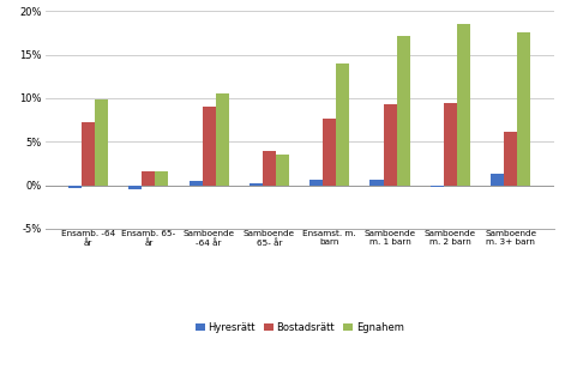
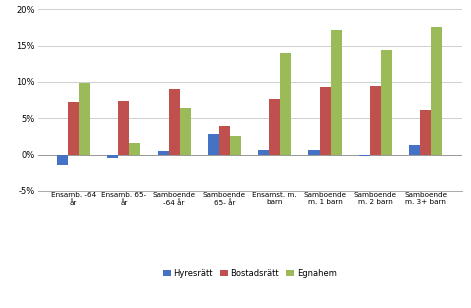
Hyresrätt/Ensamb. -64 år: -0.3% -> -1.4%
Bostadsrätt/Ensamb. 65- år: 1.6% -> 7.4%
Egnahem/Samboende -64 år: 10.5% -> 6.4%
Hyresrätt/Samboende 65- år: 0.2% -> 2.8%
Egnahem/Samboende 65- år: 3.5% -> 2.6%
Egnahem/Samboende m. 2 barn: 18.5% -> 14.4%
